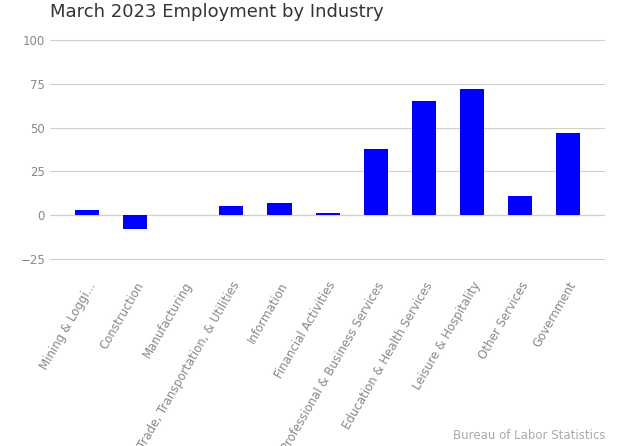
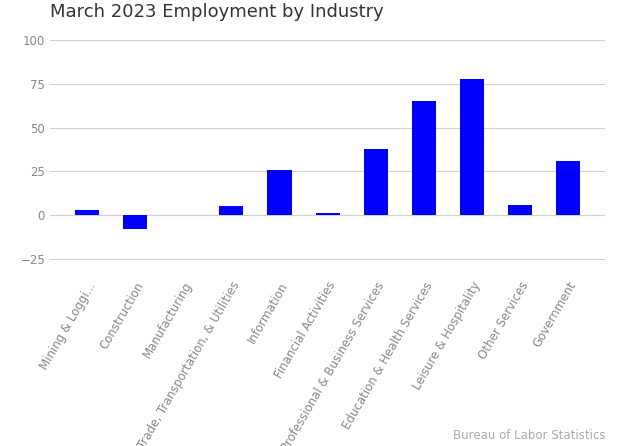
Information: 7 -> 26
Leisure & Hospitality: 72 -> 78
Other Services: 11 -> 6
Government: 47 -> 31
